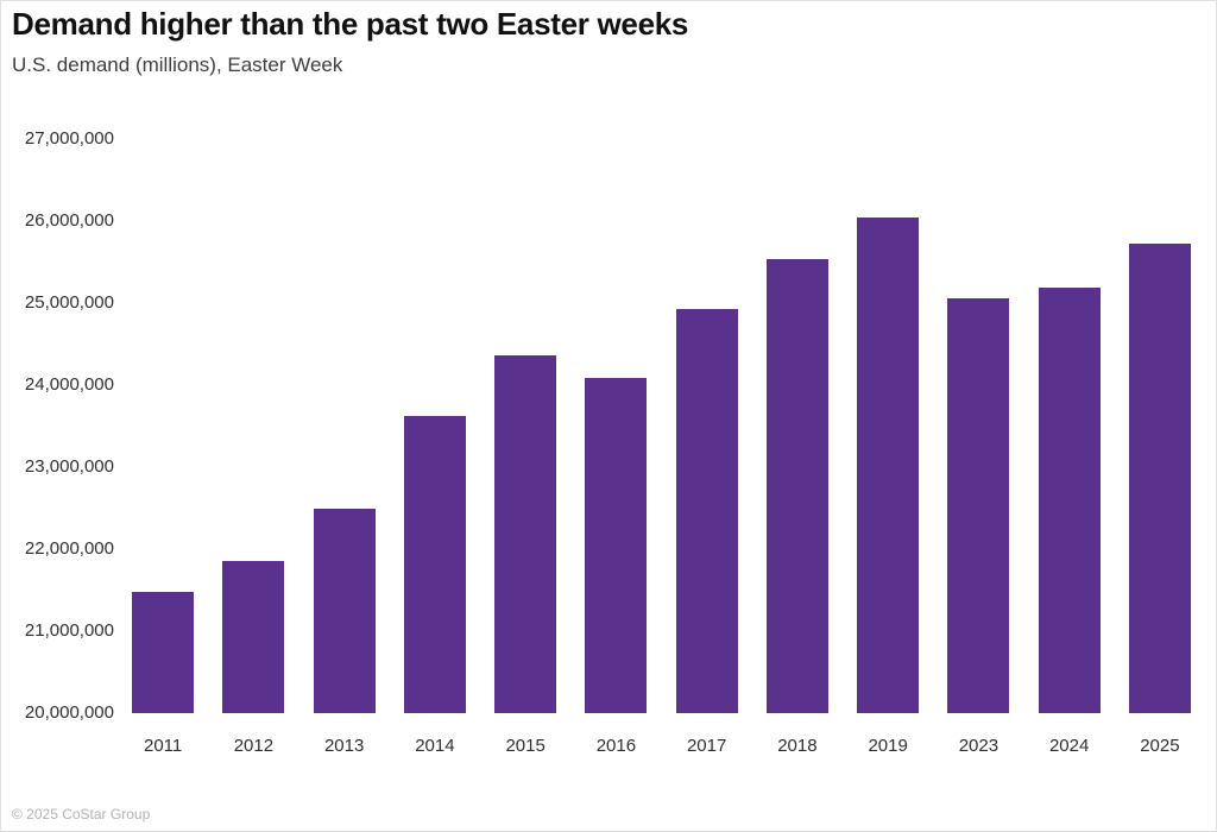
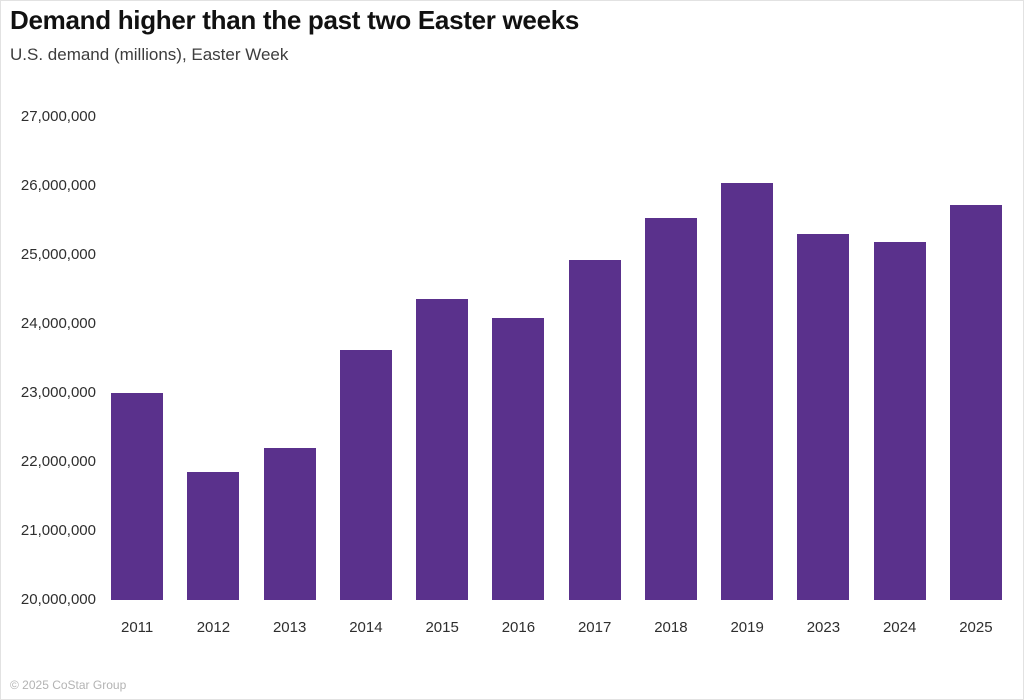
2011: 21500000 -> 23000000
2013: 22500000 -> 22200000
2023: 25100000 -> 25300000
